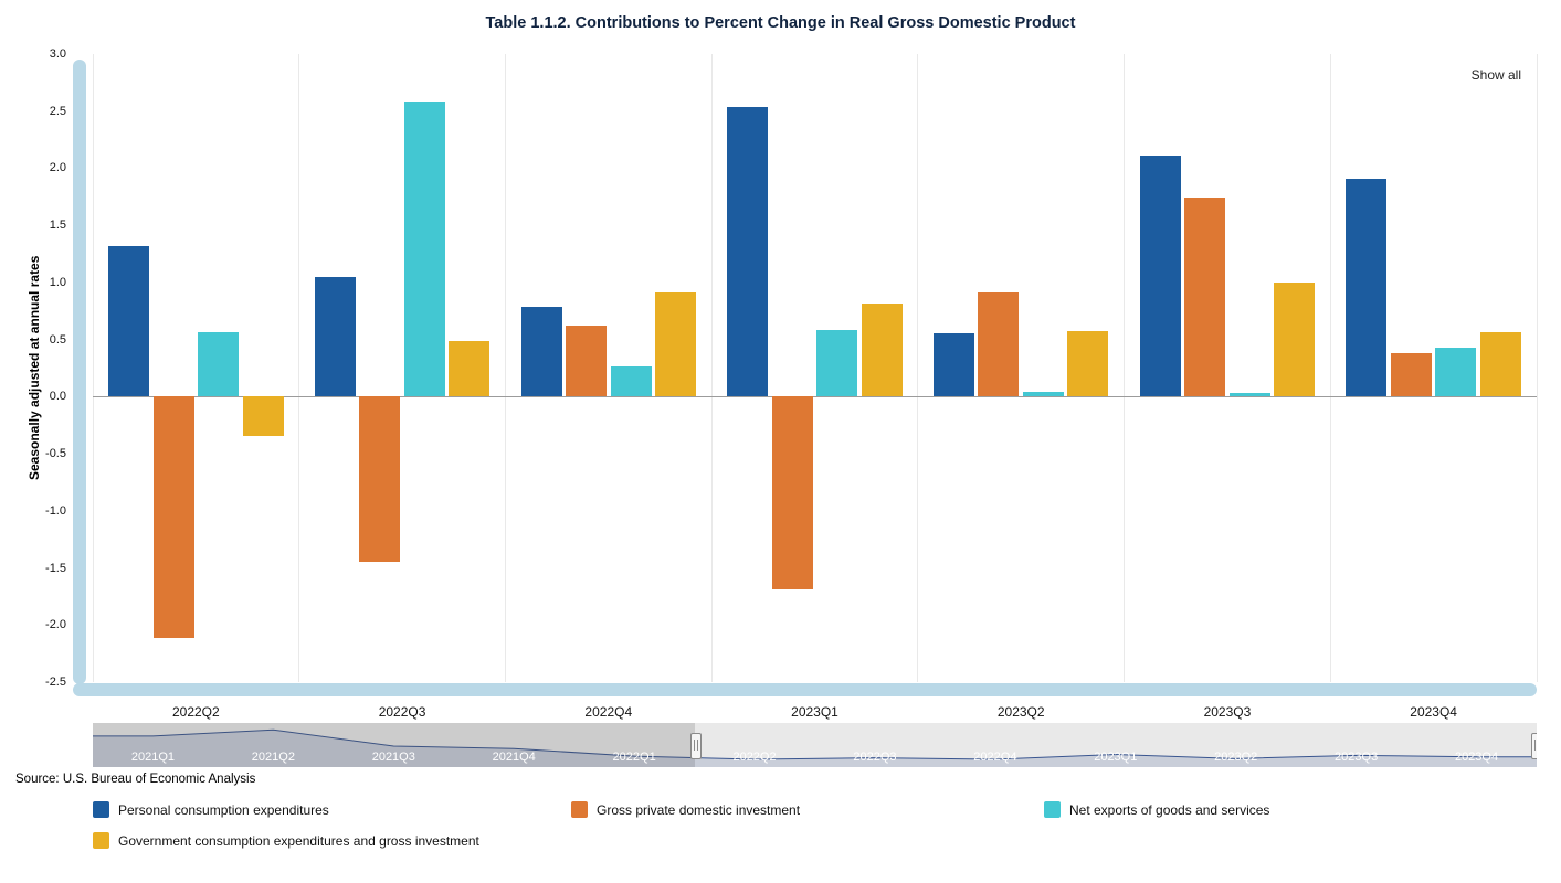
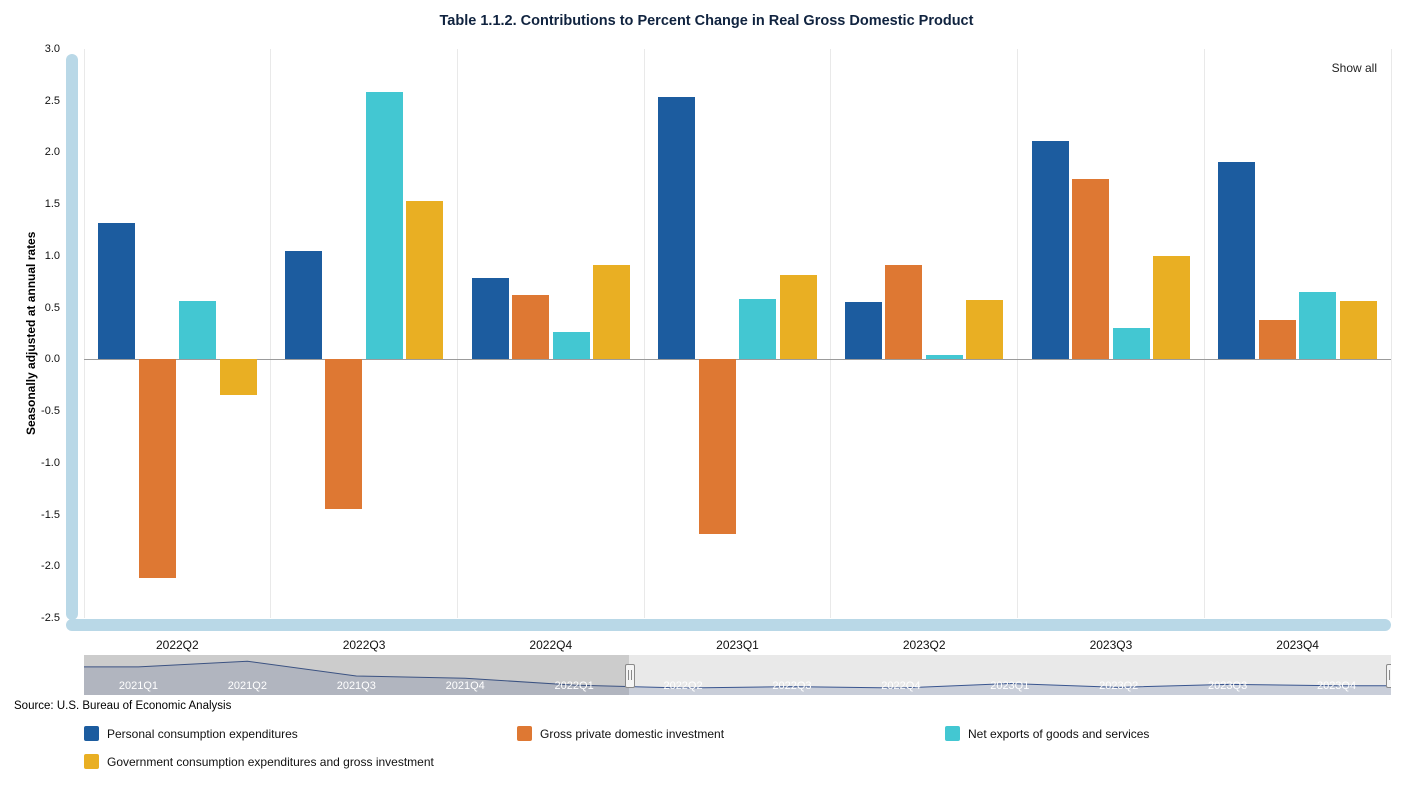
Government consumption expenditures and gross investment/2022Q3: 0.49 -> 1.53
Net exports of goods and services/2023Q3: 0.03 -> 0.30
Net exports of goods and services/2023Q4: 0.43 -> 0.65
